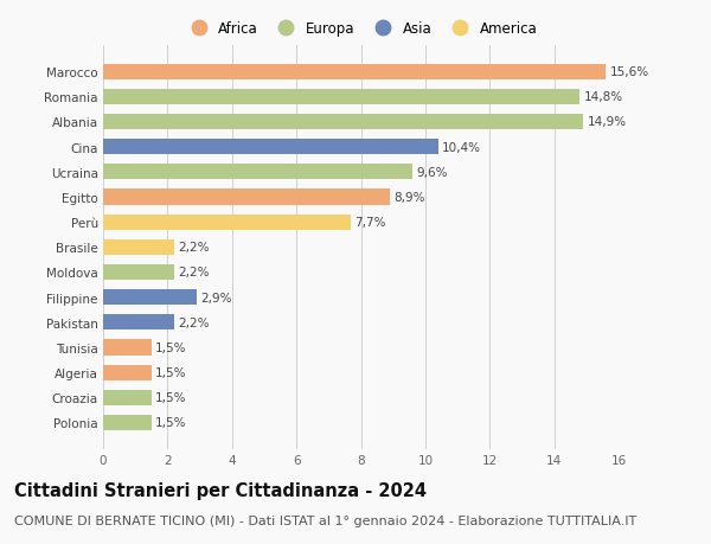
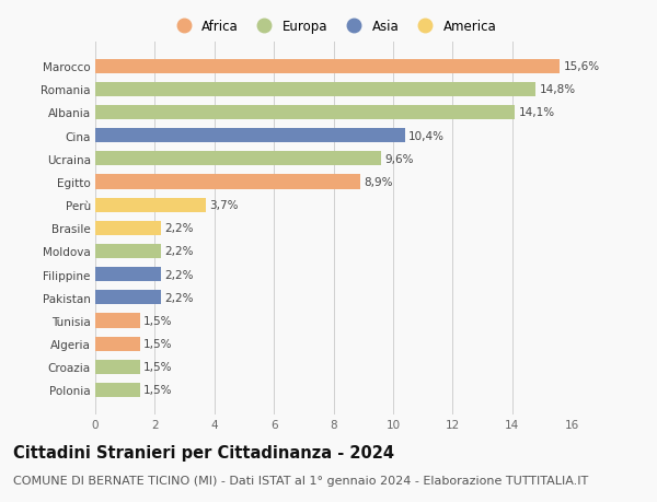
Albania: 14,9% -> 14,1%
Perù: 7,7% -> 3,7%
Filippine: 2,9% -> 2,2%
